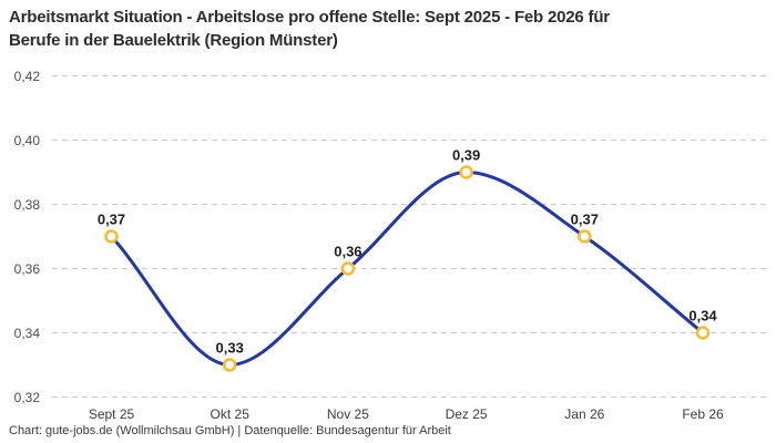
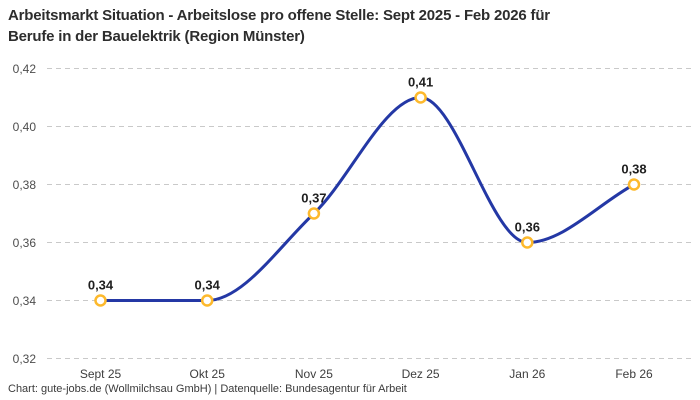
Sept 25: 0,37 -> 0,34
Okt 25: 0,33 -> 0,34
Nov 25: 0,36 -> 0,37
Dez 25: 0,39 -> 0,41
Jan 26: 0,37 -> 0,36
Feb 26: 0,34 -> 0,38
